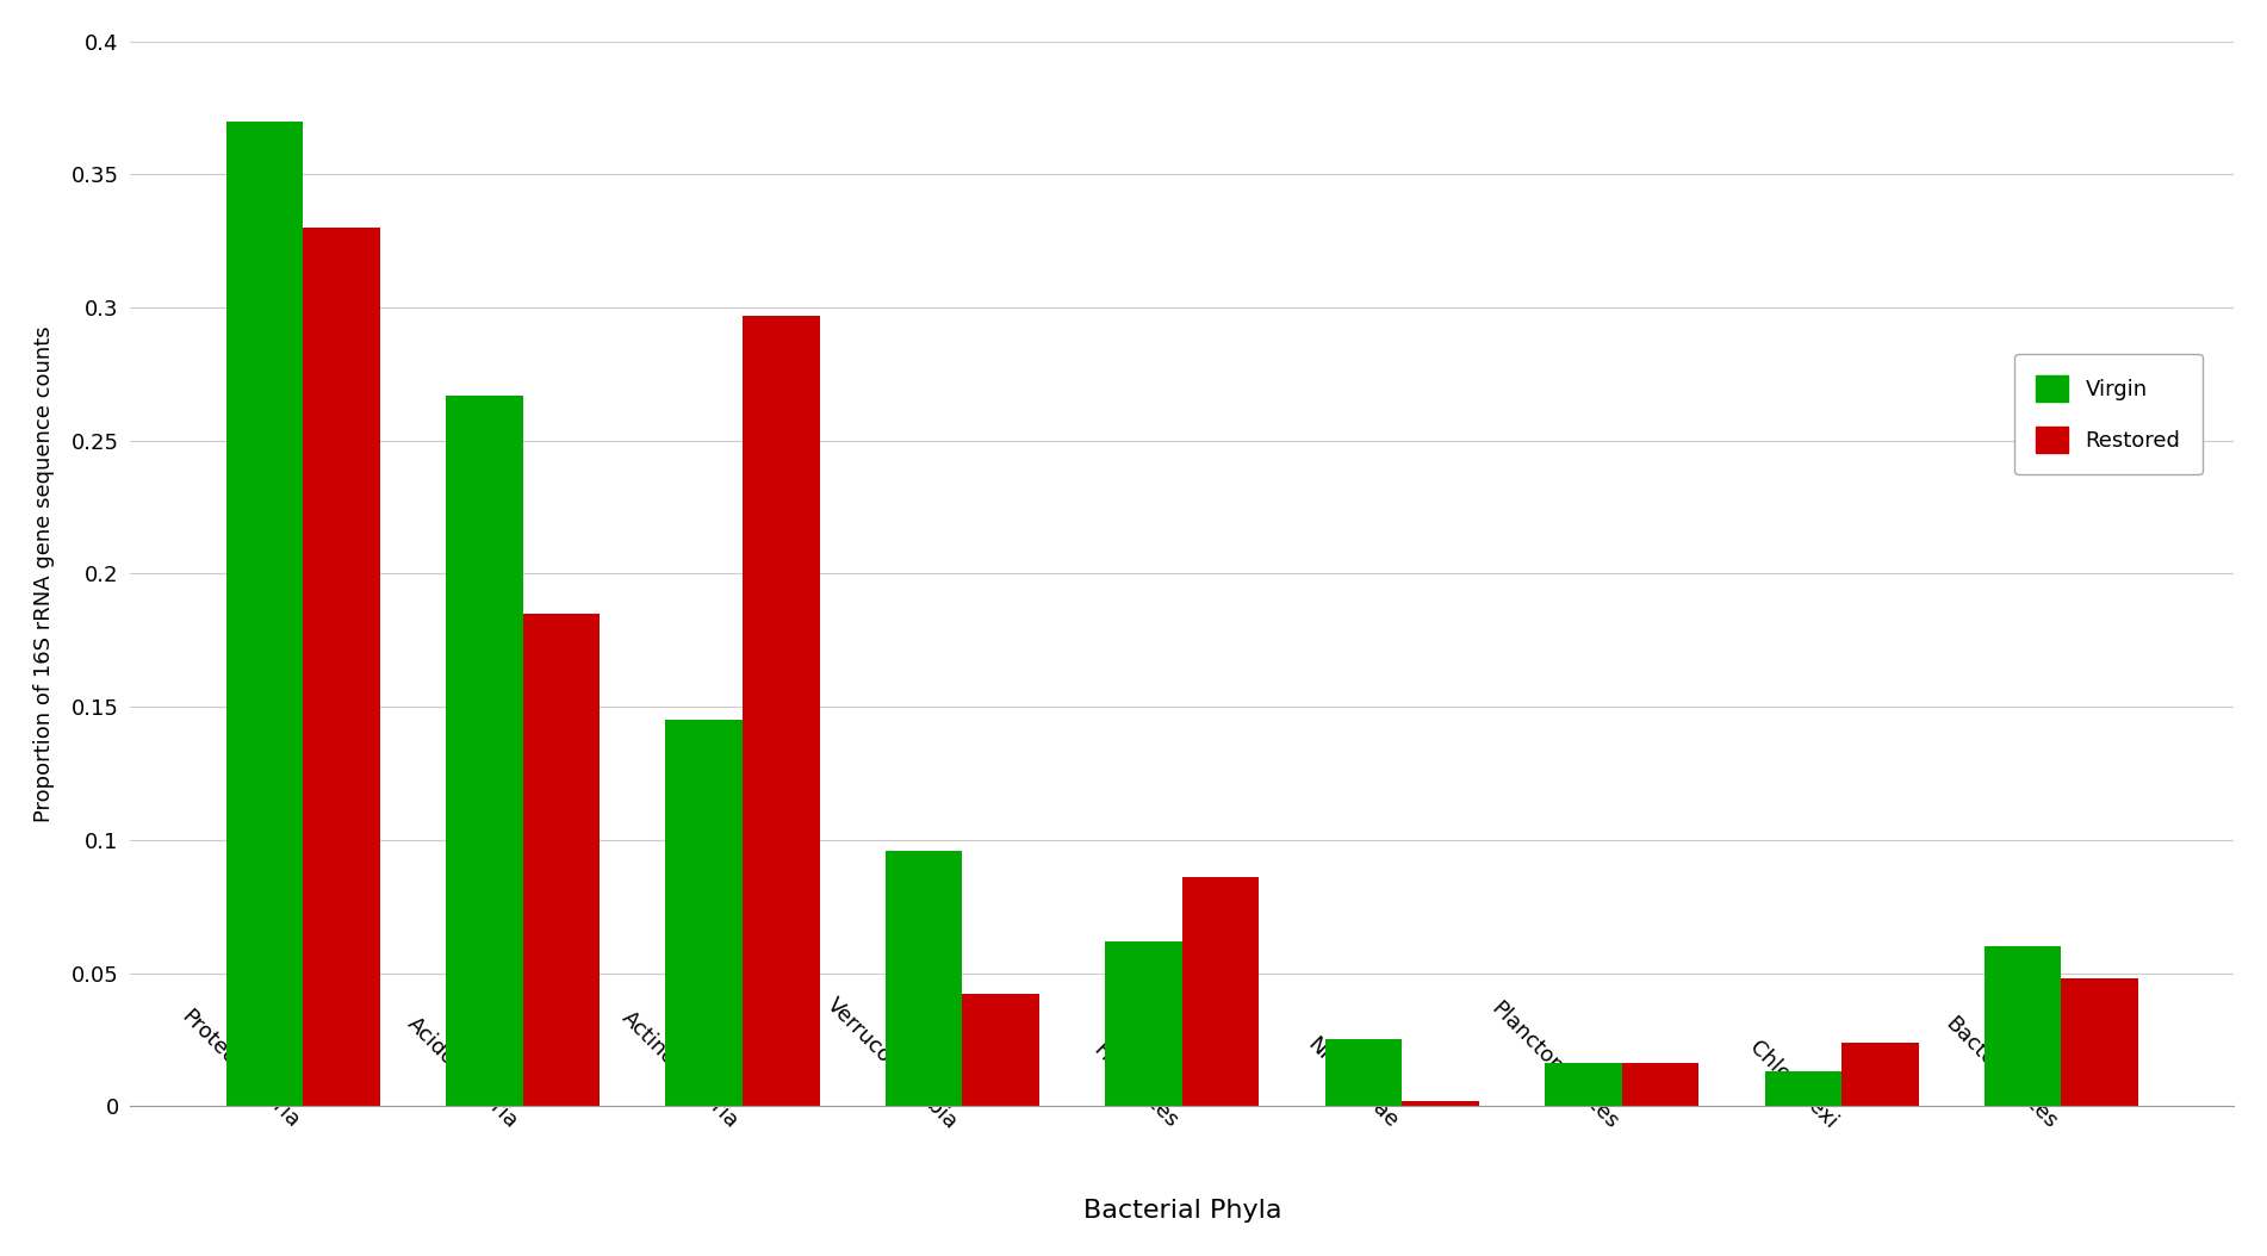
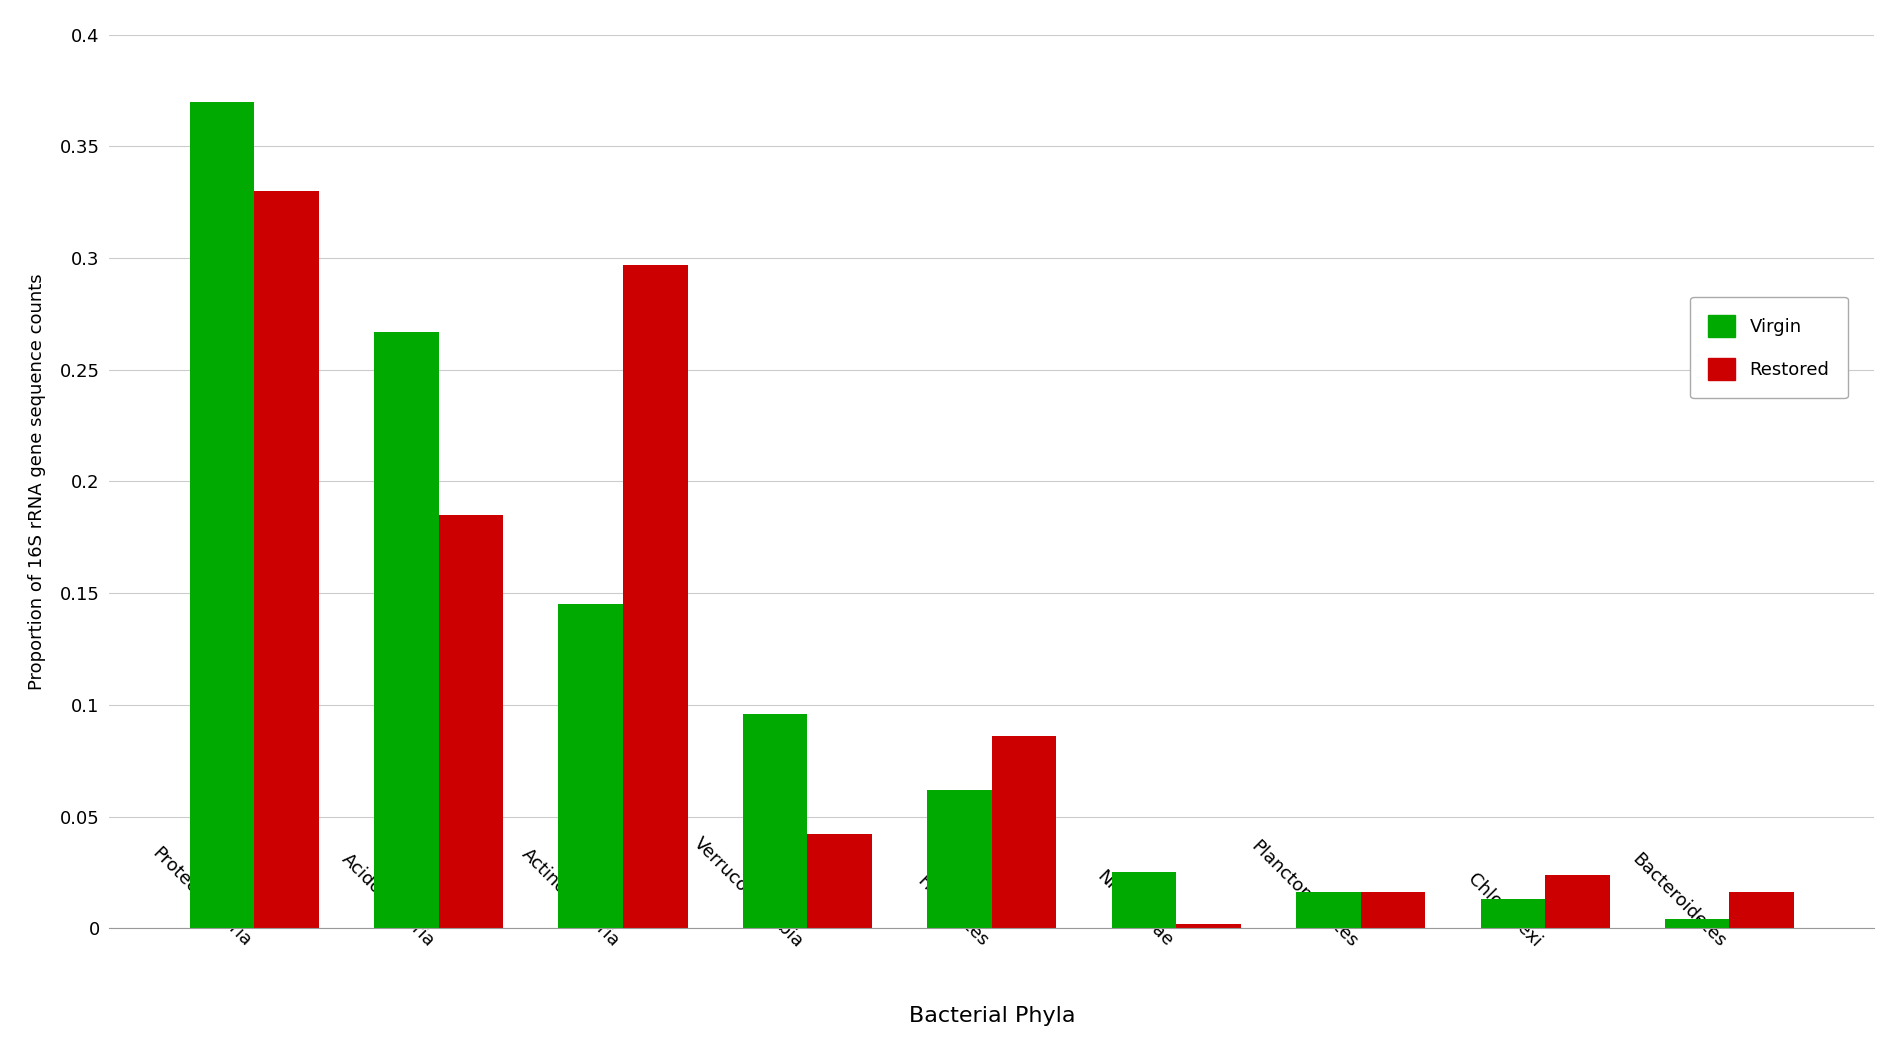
Virgin/Bacteroidetes: 0.060 -> 0.004
Restored/Bacteroidetes: 0.048 -> 0.016
